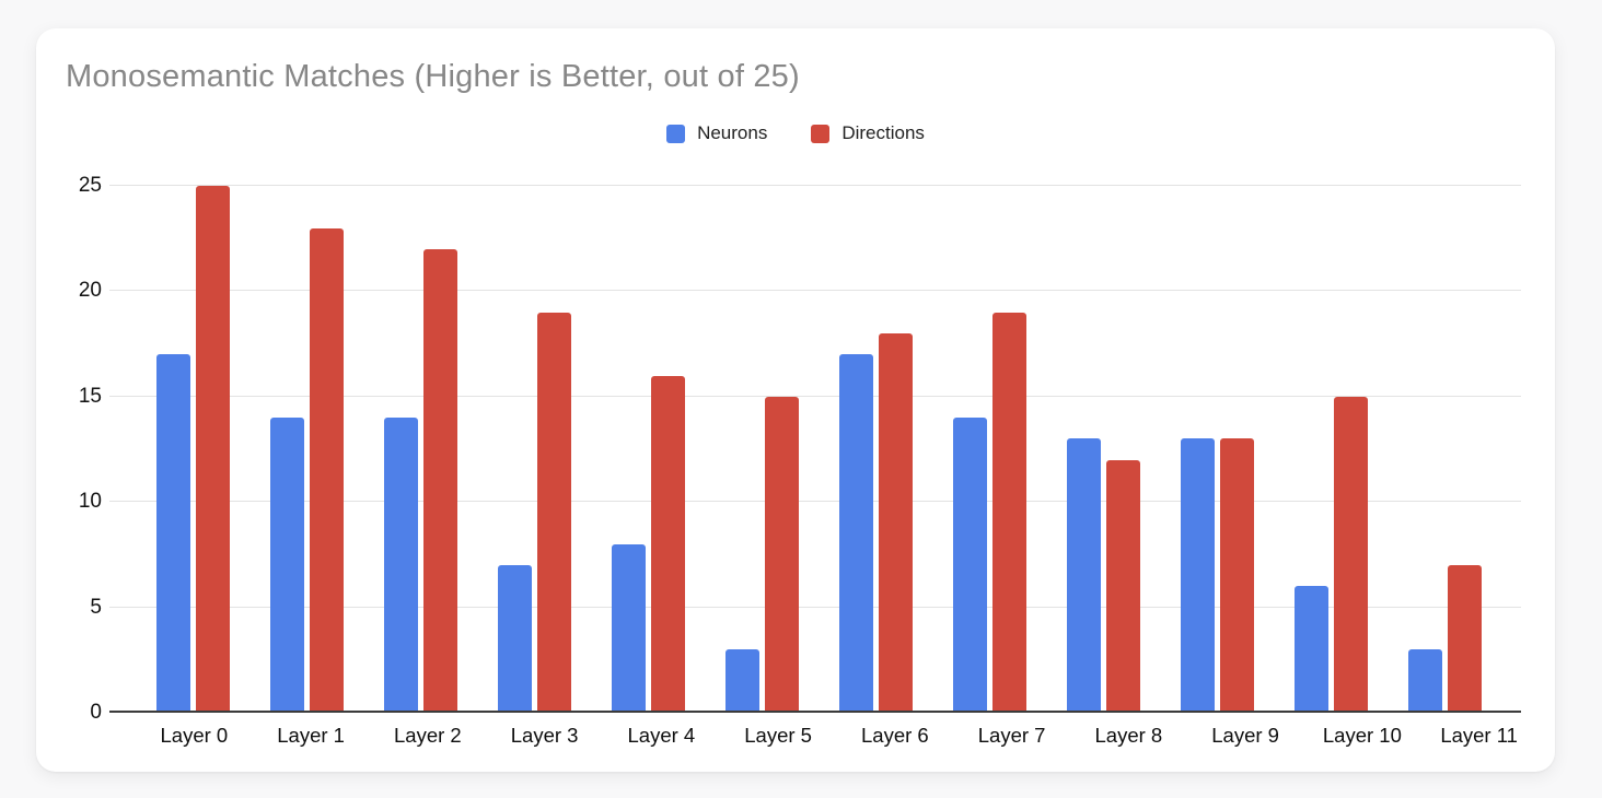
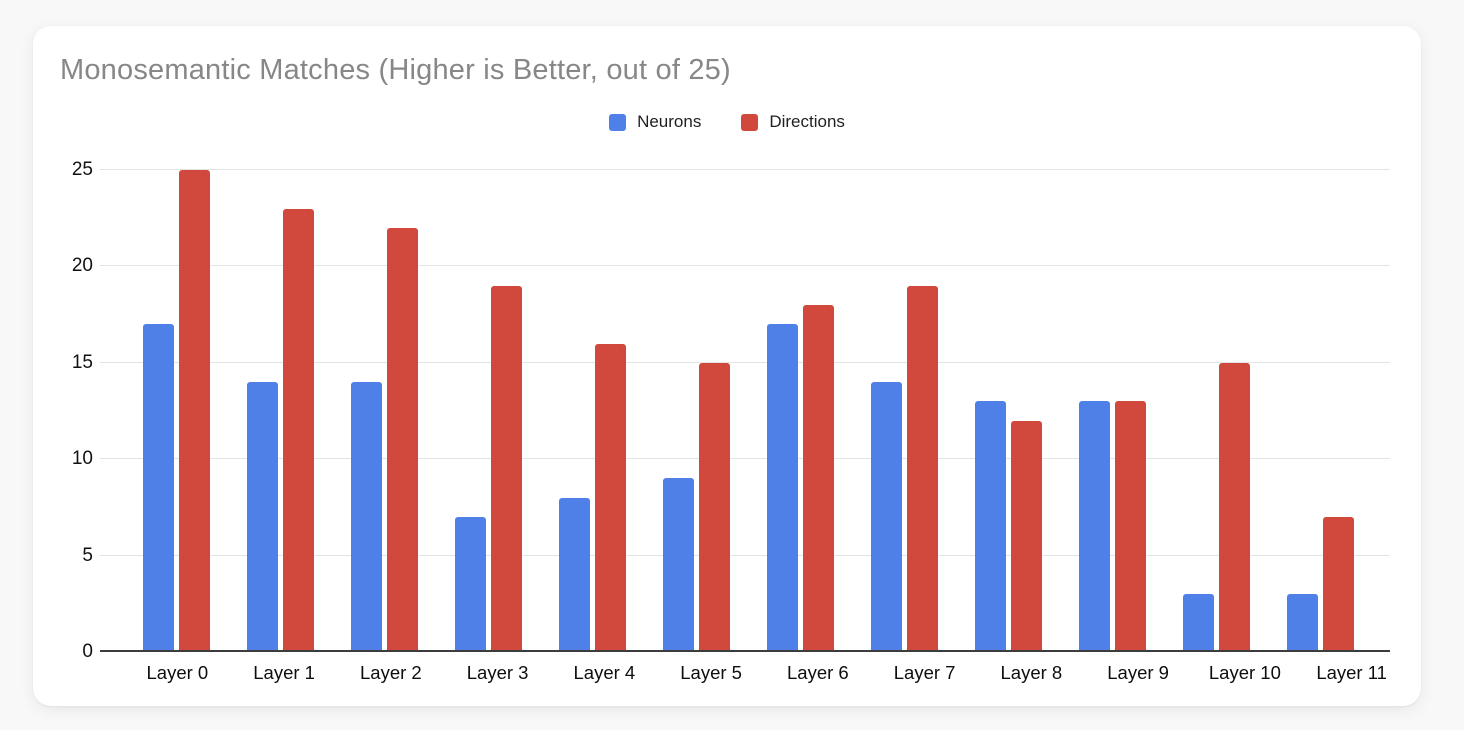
Neurons/Layer 5: 3 -> 9
Neurons/Layer 10: 6 -> 3
